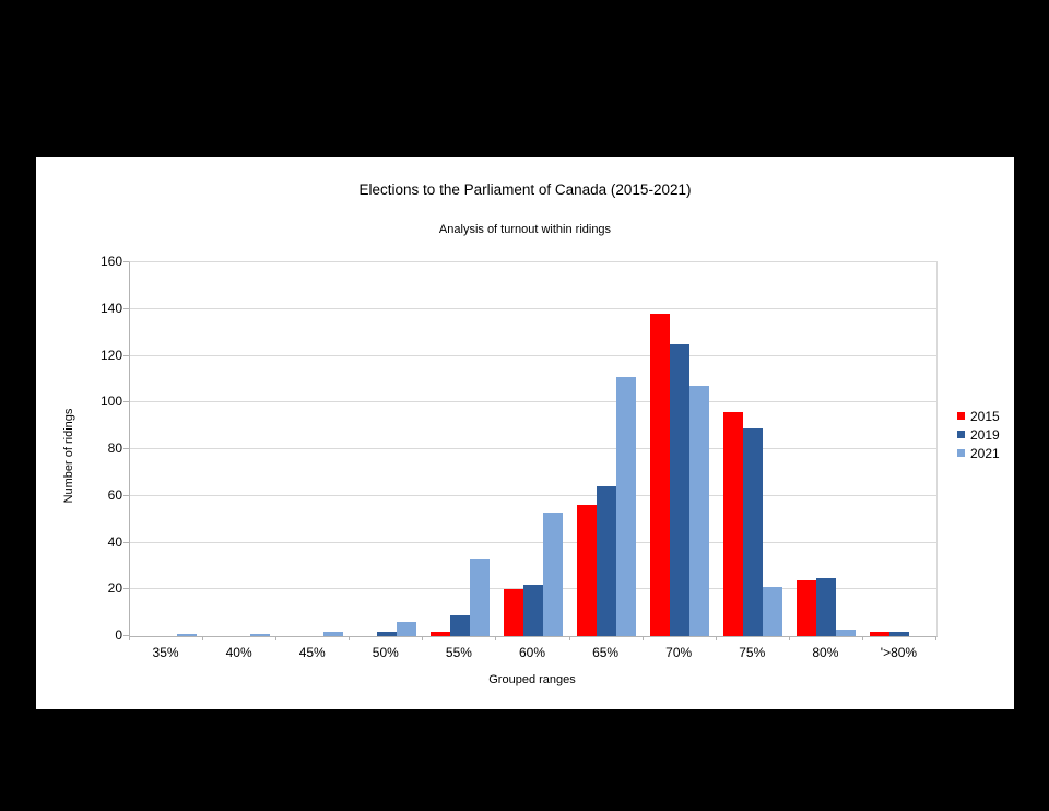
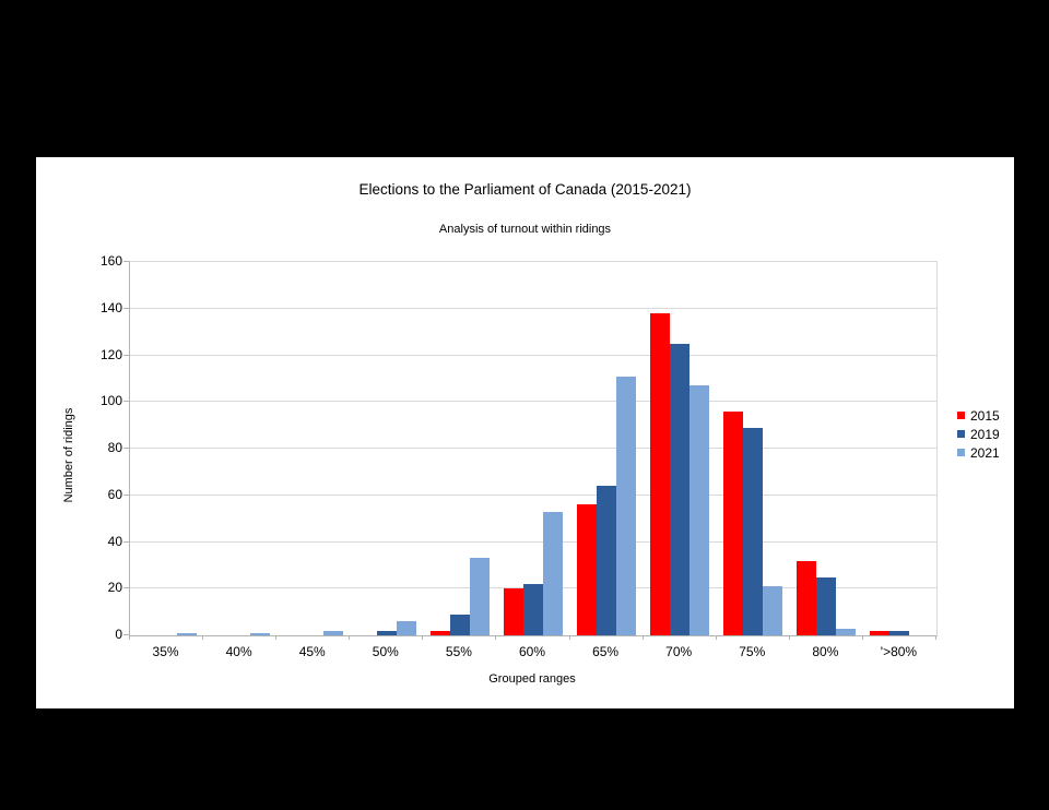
2015/80%: 24 -> 32
